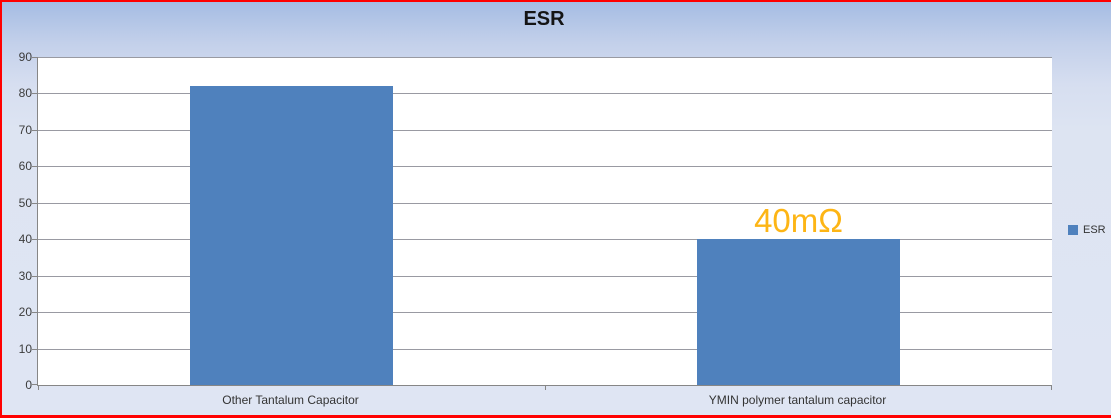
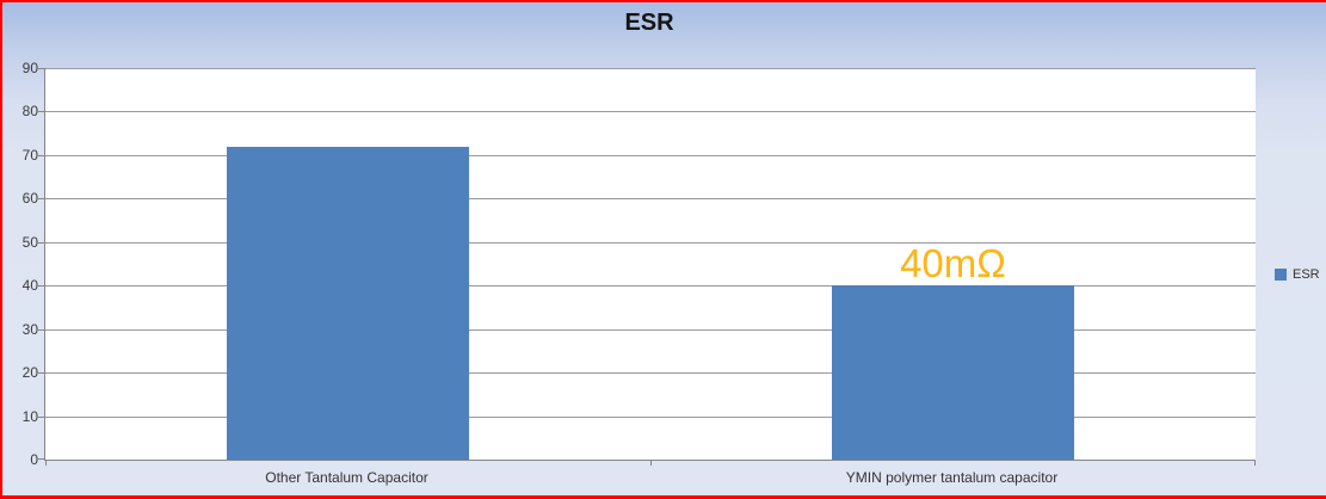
Other Tantalum Capacitor: 82 -> 72
